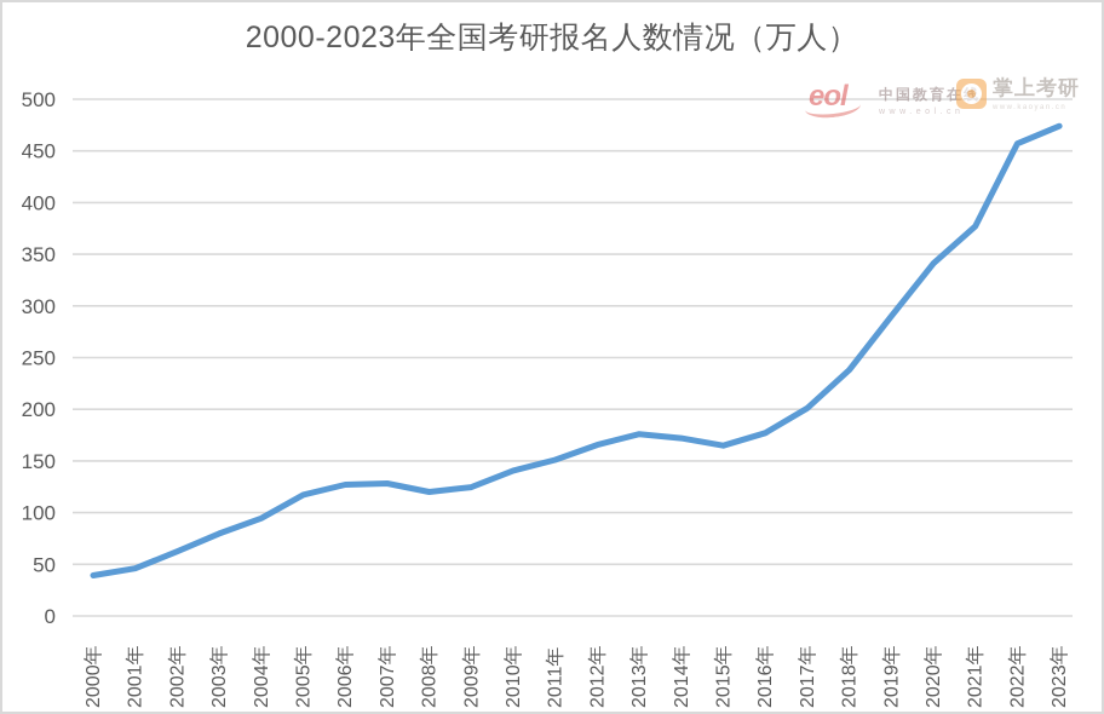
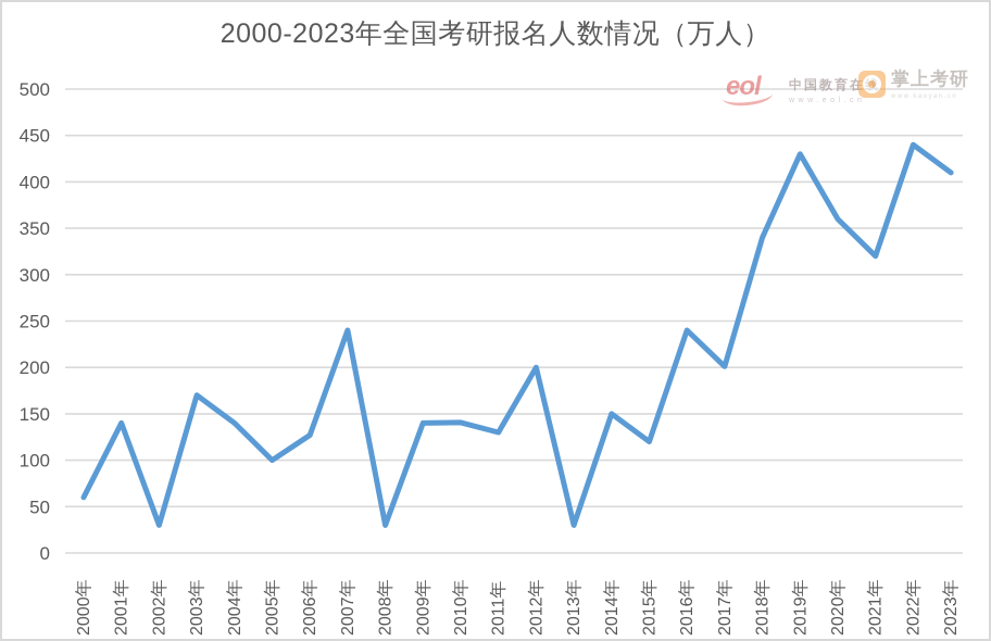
2000年: 40 -> 60
2001年: 50 -> 140
2002年: 60 -> 30
2003年: 80 -> 170
2004年: 90 -> 140
2005年: 120 -> 100
2007年: 130 -> 240
2008年: 120 -> 30
2009年: 120 -> 140
2011年: 150 -> 130
2012年: 170 -> 200
2013年: 180 -> 30
2014年: 170 -> 150
2015年: 160 -> 120
2016年: 180 -> 240
2018年: 240 -> 340
2019年: 290 -> 430
2020年: 340 -> 360
2021年: 380 -> 320
2022年: 460 -> 440
2023年: 470 -> 410
